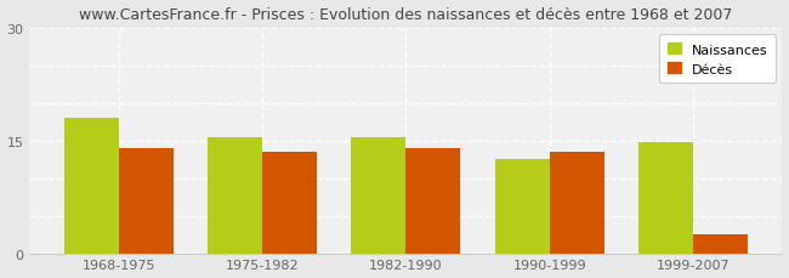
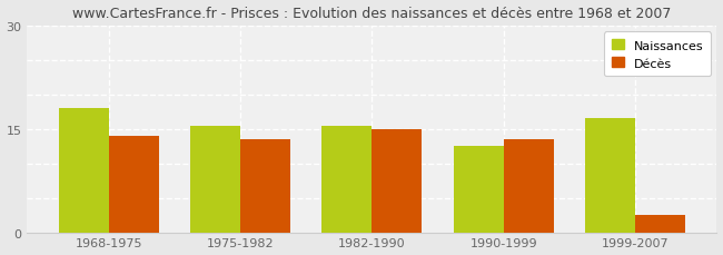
Décès/1982-1990: 14.0 -> 15.0
Naissances/1999-2007: 14.8 -> 16.6
